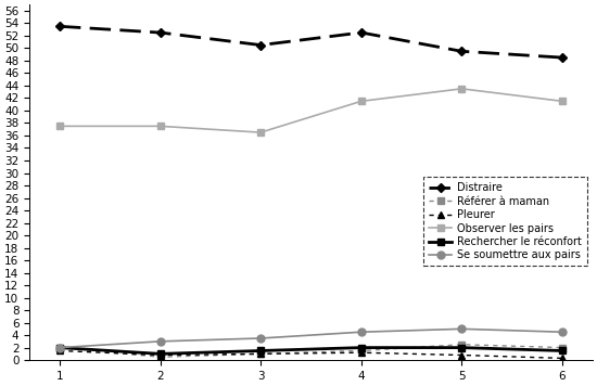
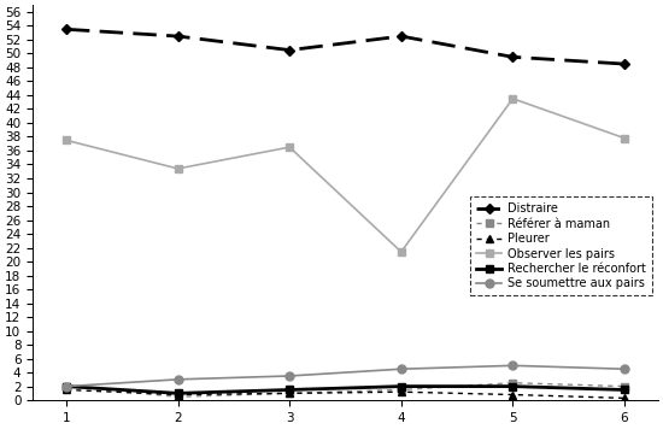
Observer les pairs/2: 37.5 -> 33.4
Observer les pairs/4: 41.5 -> 21.4
Observer les pairs/6: 41.5 -> 37.8
